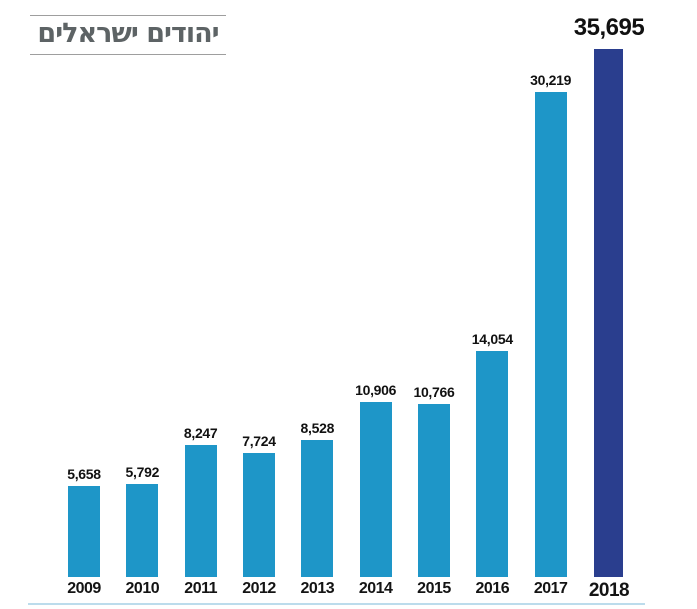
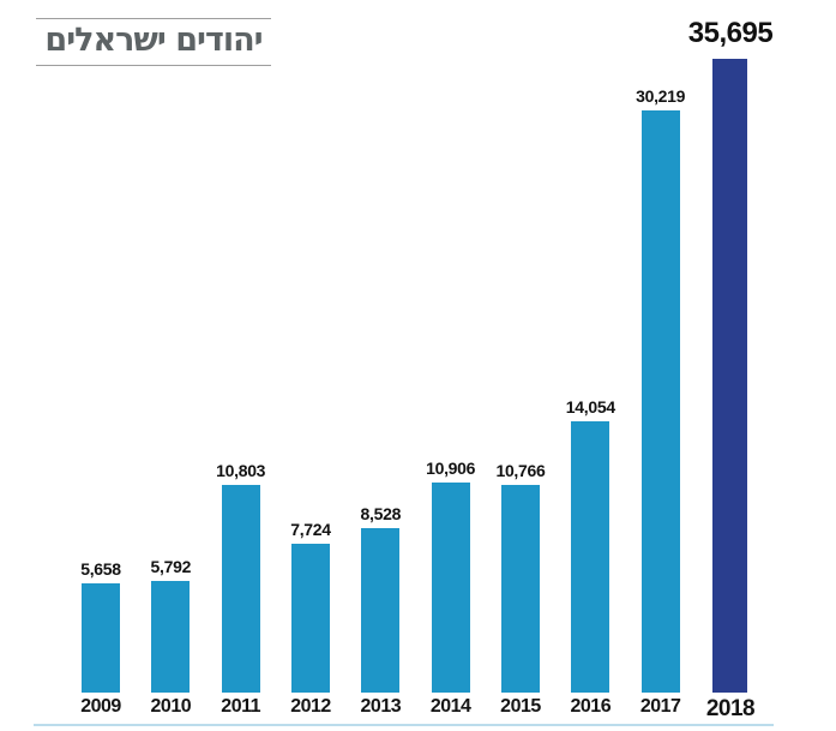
2011: 8,247 -> 10,803
